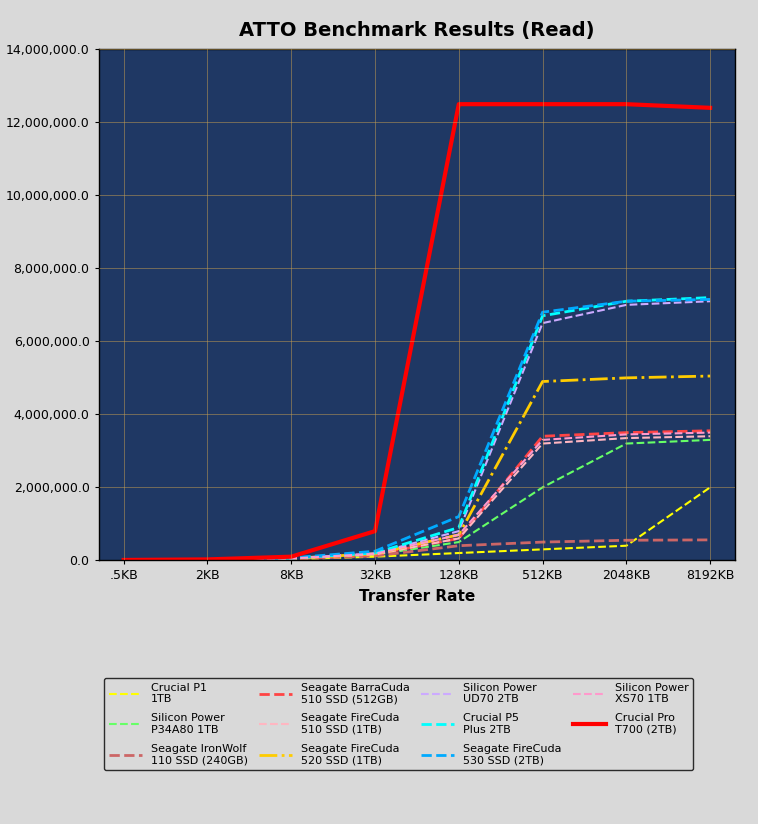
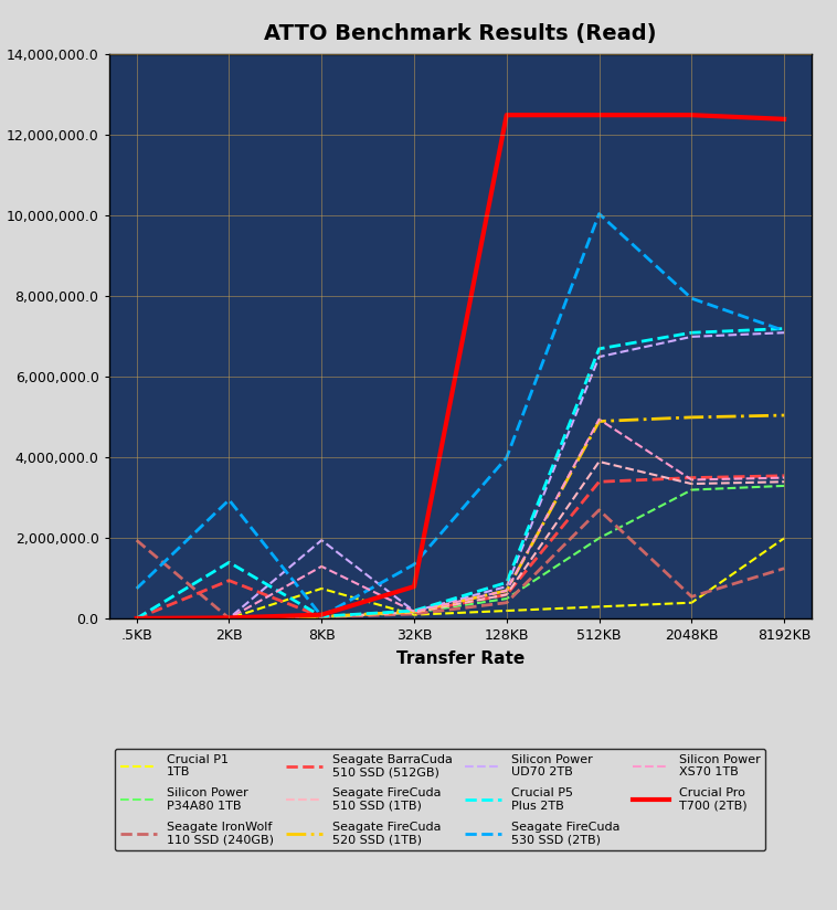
Seagate IronWolf 110 SSD (240GB)/.5KB: 10,000 -> 1,950,000
Seagate FireCuda 530 SSD (2TB)/.5KB: 10,000 -> 750,000
Seagate BarraCuda 510 SSD (512GB)/2KB: 10,000 -> 950,000
Crucial P5 Plus 2TB/2KB: 20,000 -> 1,400,000
Seagate FireCuda 530 SSD (2TB)/2KB: 20,000 -> 2,950,000
Crucial P1 1TB/8KB: 30,000 -> 750,000
Silicon Power UD70 2TB/8KB: 60,000 -> 1,950,000
Silicon Power XS70 1TB/8KB: 50,000 -> 1,300,000
Seagate FireCuda 530 SSD (2TB)/32KB: 250,000 -> 1,350,000
Seagate FireCuda 530 SSD (2TB)/128KB: 1,200,000 -> 4,000,000
Seagate IronWolf 110 SSD (240GB)/512KB: 500,000 -> 2,700,000
Seagate FireCuda 510 SSD (1TB)/512KB: 3,200,000 -> 3,900,000
Seagate FireCuda 530 SSD (2TB)/512KB: 6,800,000 -> 10,050,000
Silicon Power XS70 1TB/512KB: 3,300,000 -> 4,950,000
Seagate FireCuda 530 SSD (2TB)/2048KB: 7,100,000 -> 7,950,000
Seagate IronWolf 110 SSD (240GB)/8192KB: 560,000 -> 1,250,000
